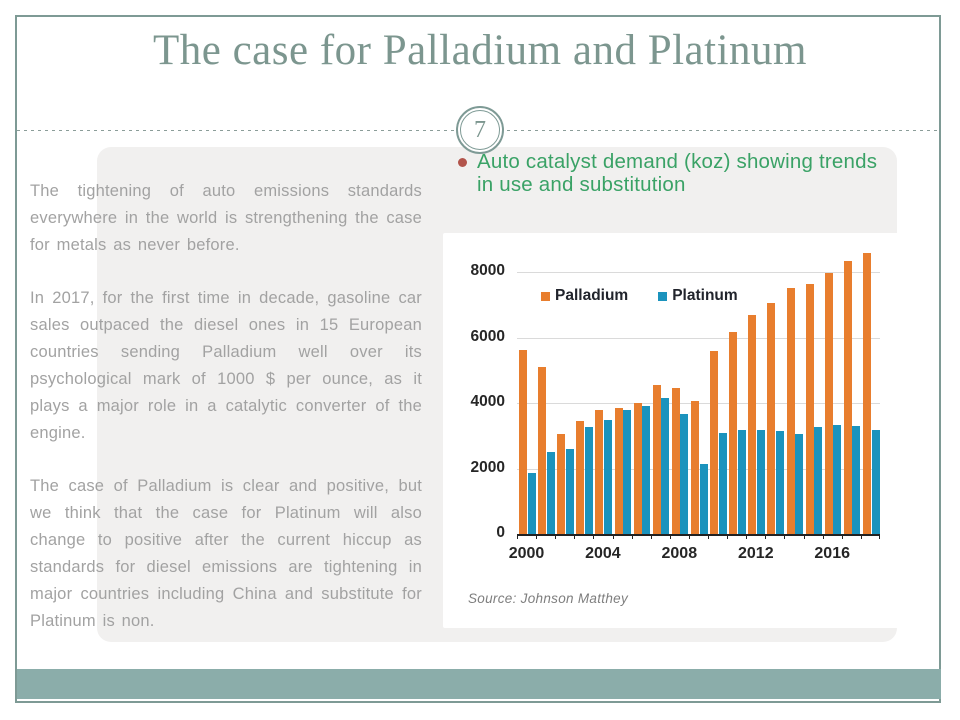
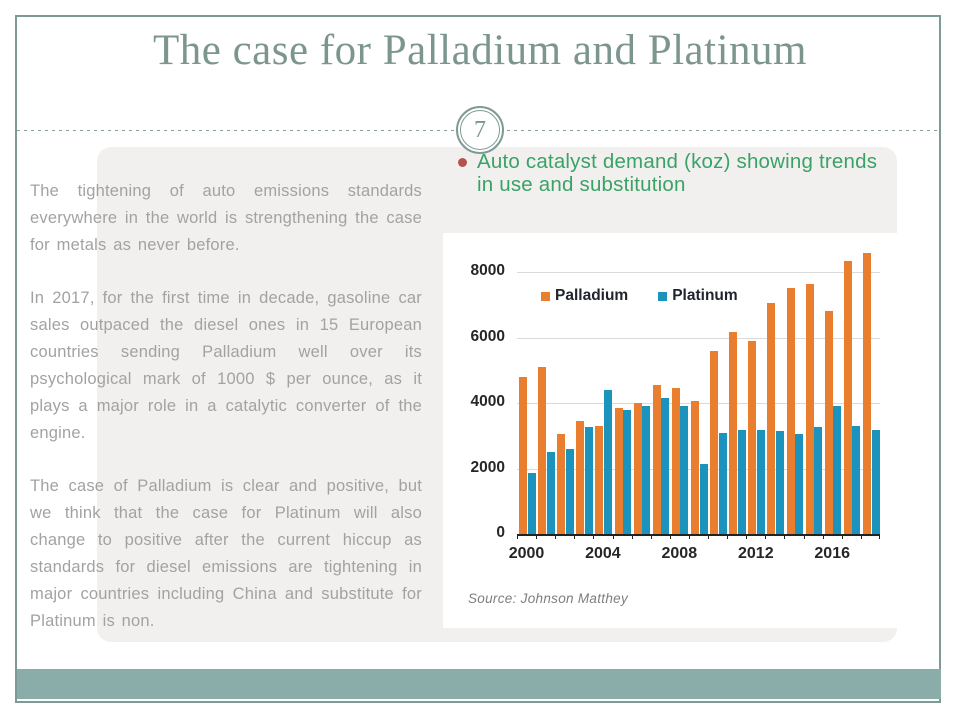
Palladium/2000: 5600 -> 4800
Palladium/2004: 3800 -> 3300
Platinum/2004: 3500 -> 4400
Platinum/2008: 3700 -> 3900
Palladium/2012: 6700 -> 5900
Palladium/2016: 8000 -> 6800
Platinum/2016: 3300 -> 3900
